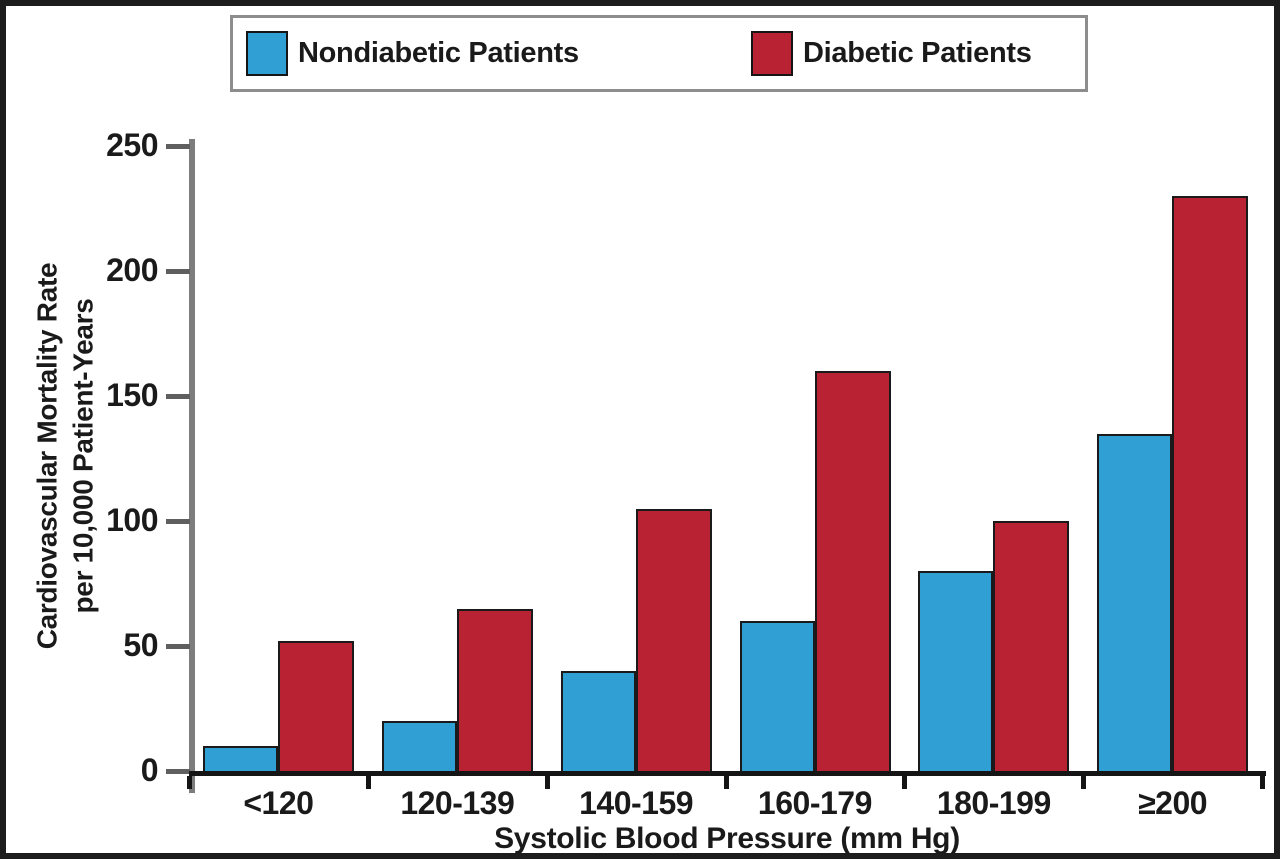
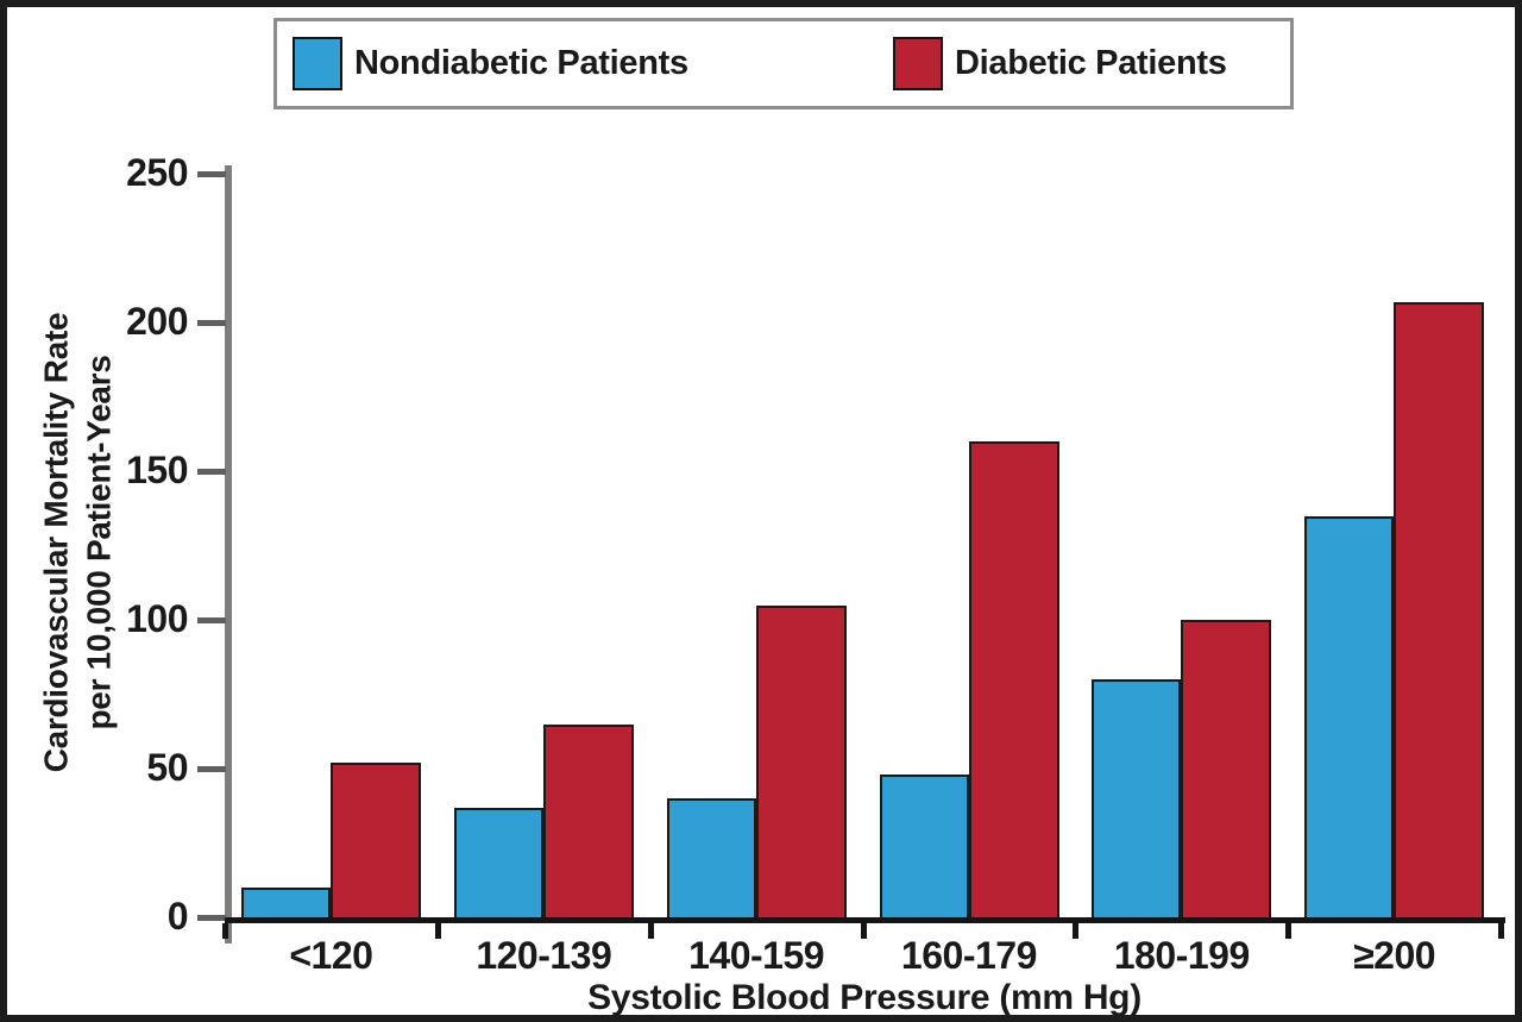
Nondiabetic Patients/120-139: 20 -> 37
Nondiabetic Patients/160-179: 60 -> 48
Diabetic Patients/≥200: 230 -> 207
